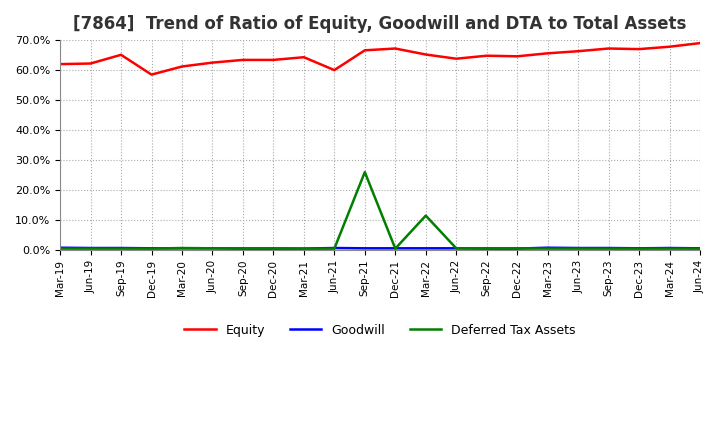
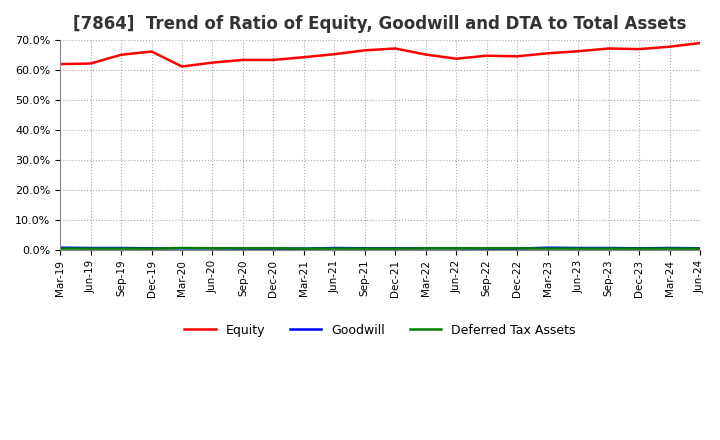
Equity/Dec-19: 58.5% -> 66.2%
Equity/Jun-21: 60.0% -> 65.3%
Deferred Tax Assets/Sep-21: 26.0% -> 0.5%
Deferred Tax Assets/Mar-22: 11.5% -> 0.6%
